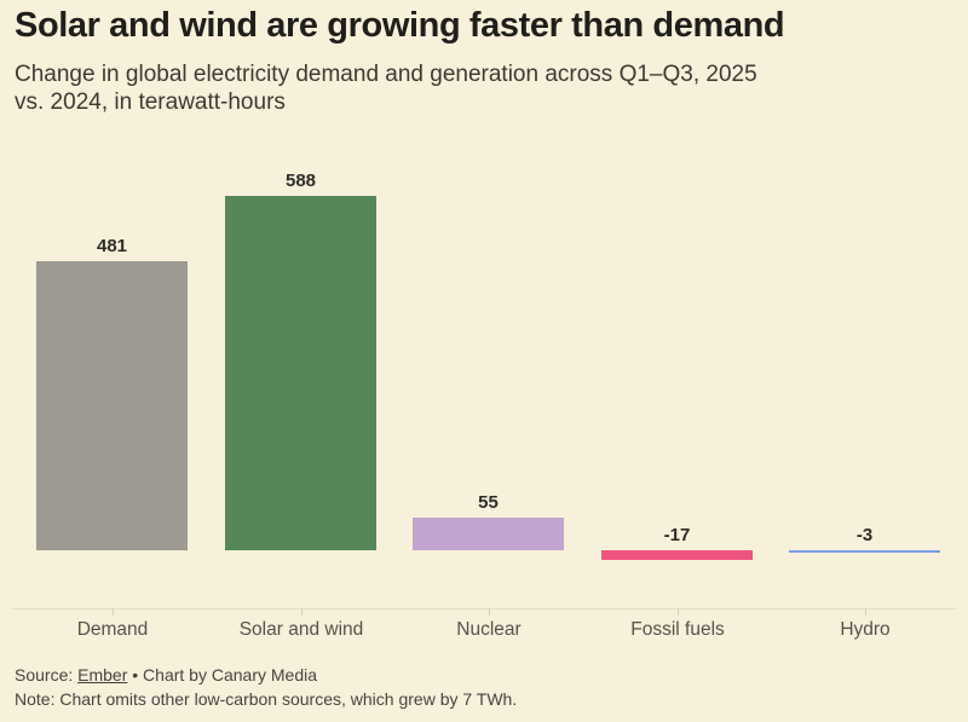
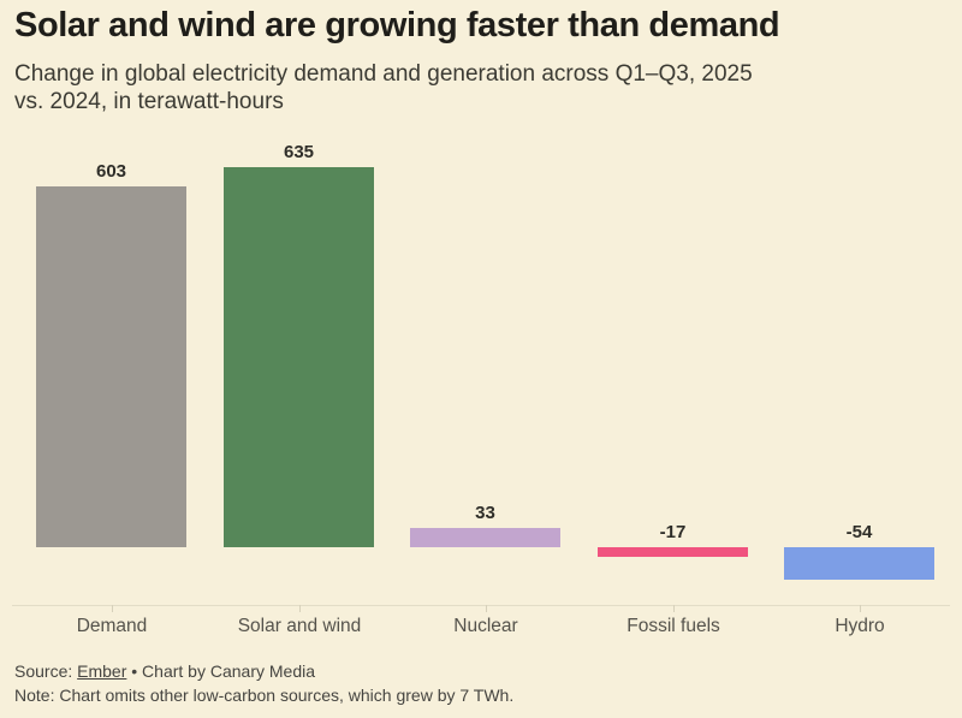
Demand: 481 -> 603
Solar and wind: 588 -> 635
Nuclear: 55 -> 33
Hydro: -3 -> -54
